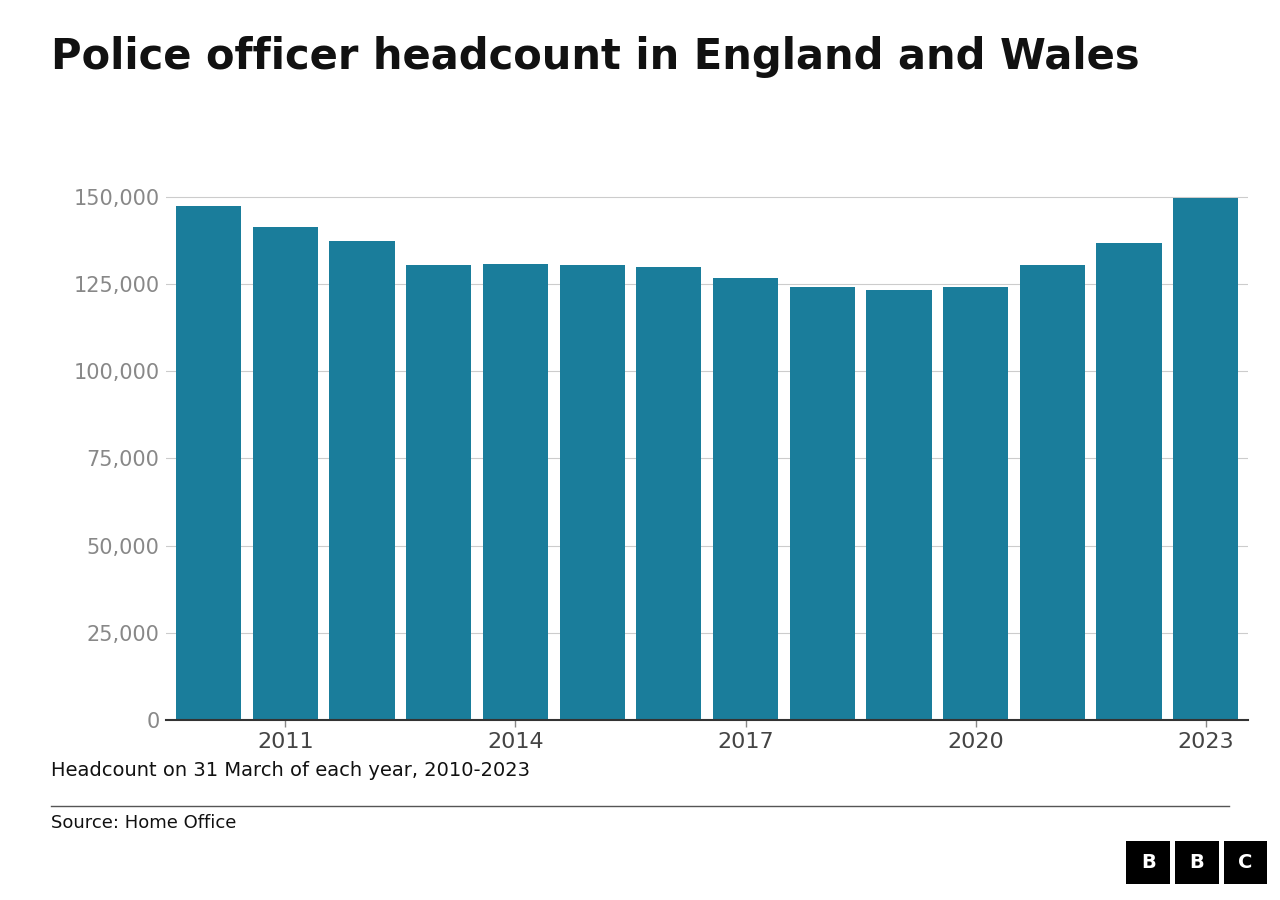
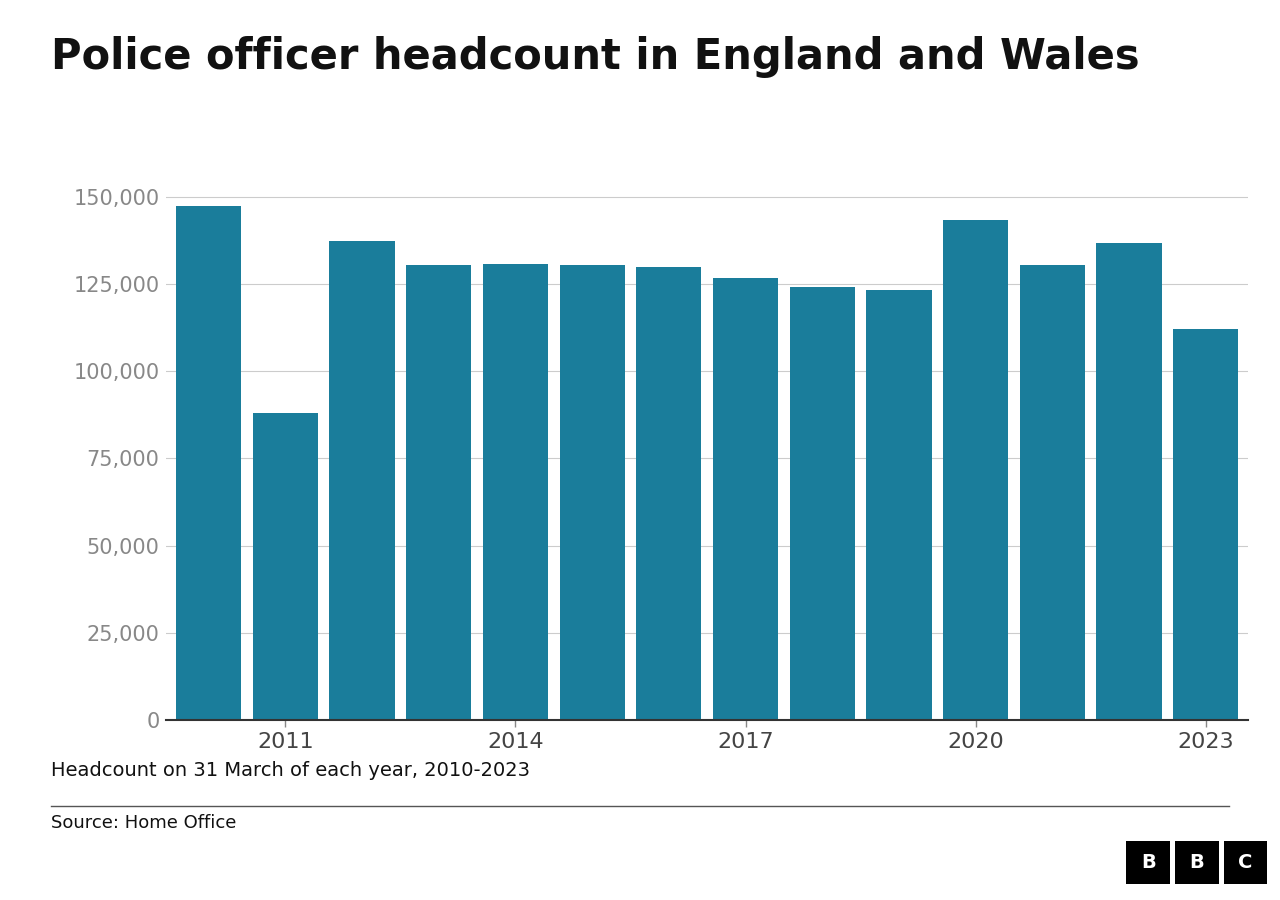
2011: 141,300 -> 88,000
2020: 124,100 -> 143,500
2023: 149,800 -> 112,000
